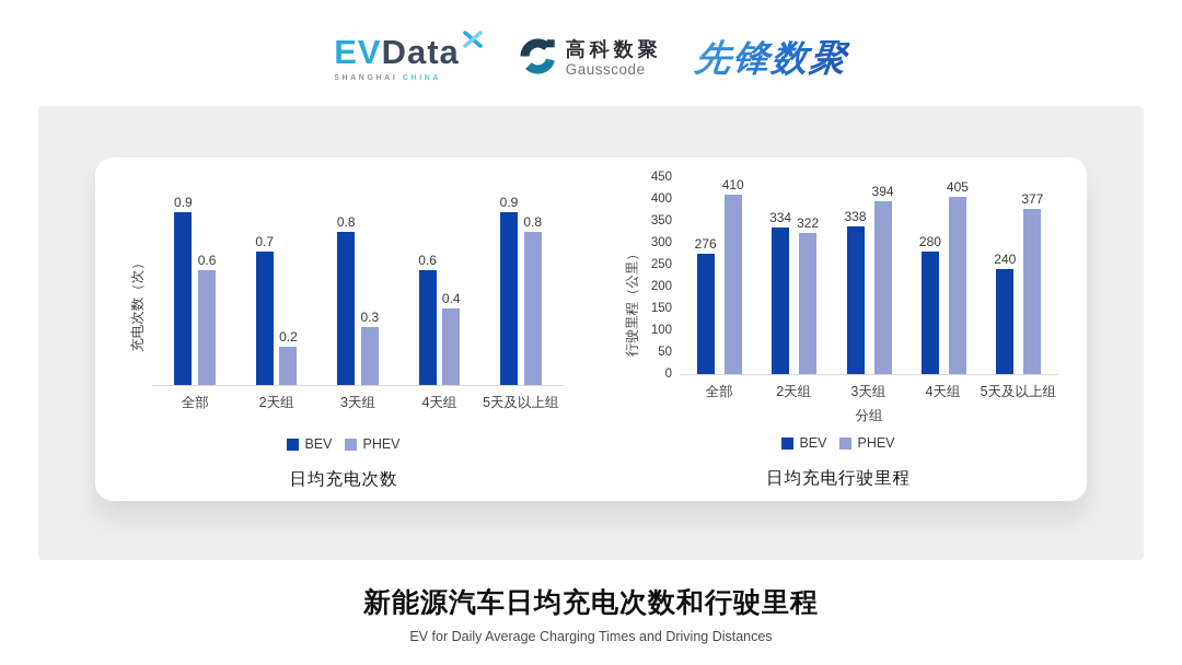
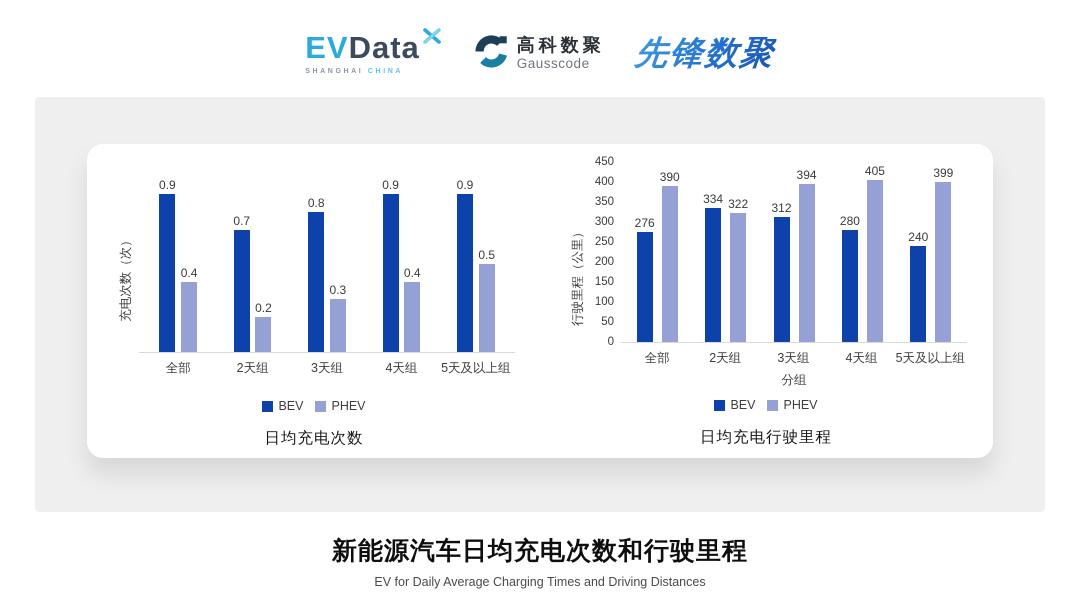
日均充电次数/PHEV/全部: 0.6 -> 0.4
日均充电次数/BEV/4天组: 0.6 -> 0.9
日均充电次数/PHEV/5天及以上组: 0.8 -> 0.5
日均充电行驶里程/PHEV/全部: 410 -> 390
日均充电行驶里程/BEV/3天组: 338 -> 312
日均充电行驶里程/PHEV/5天及以上组: 377 -> 399
